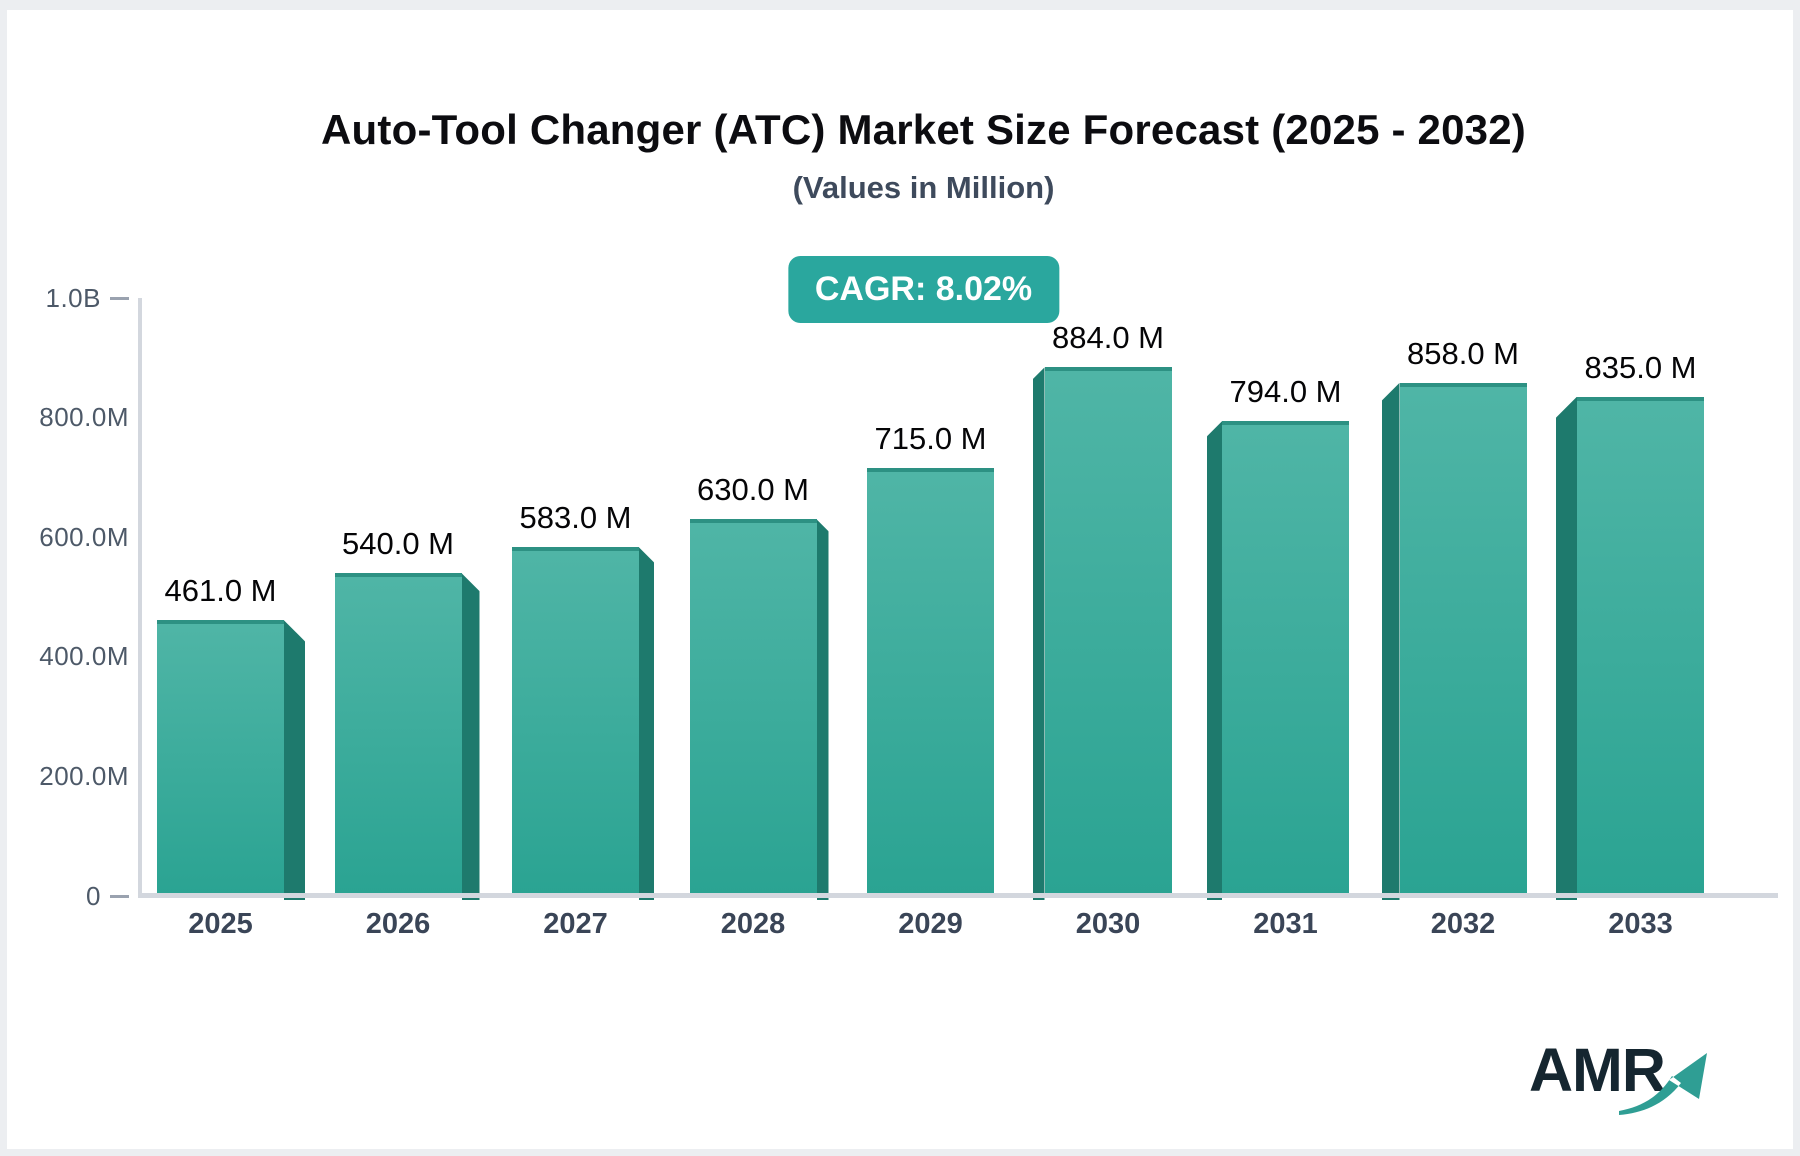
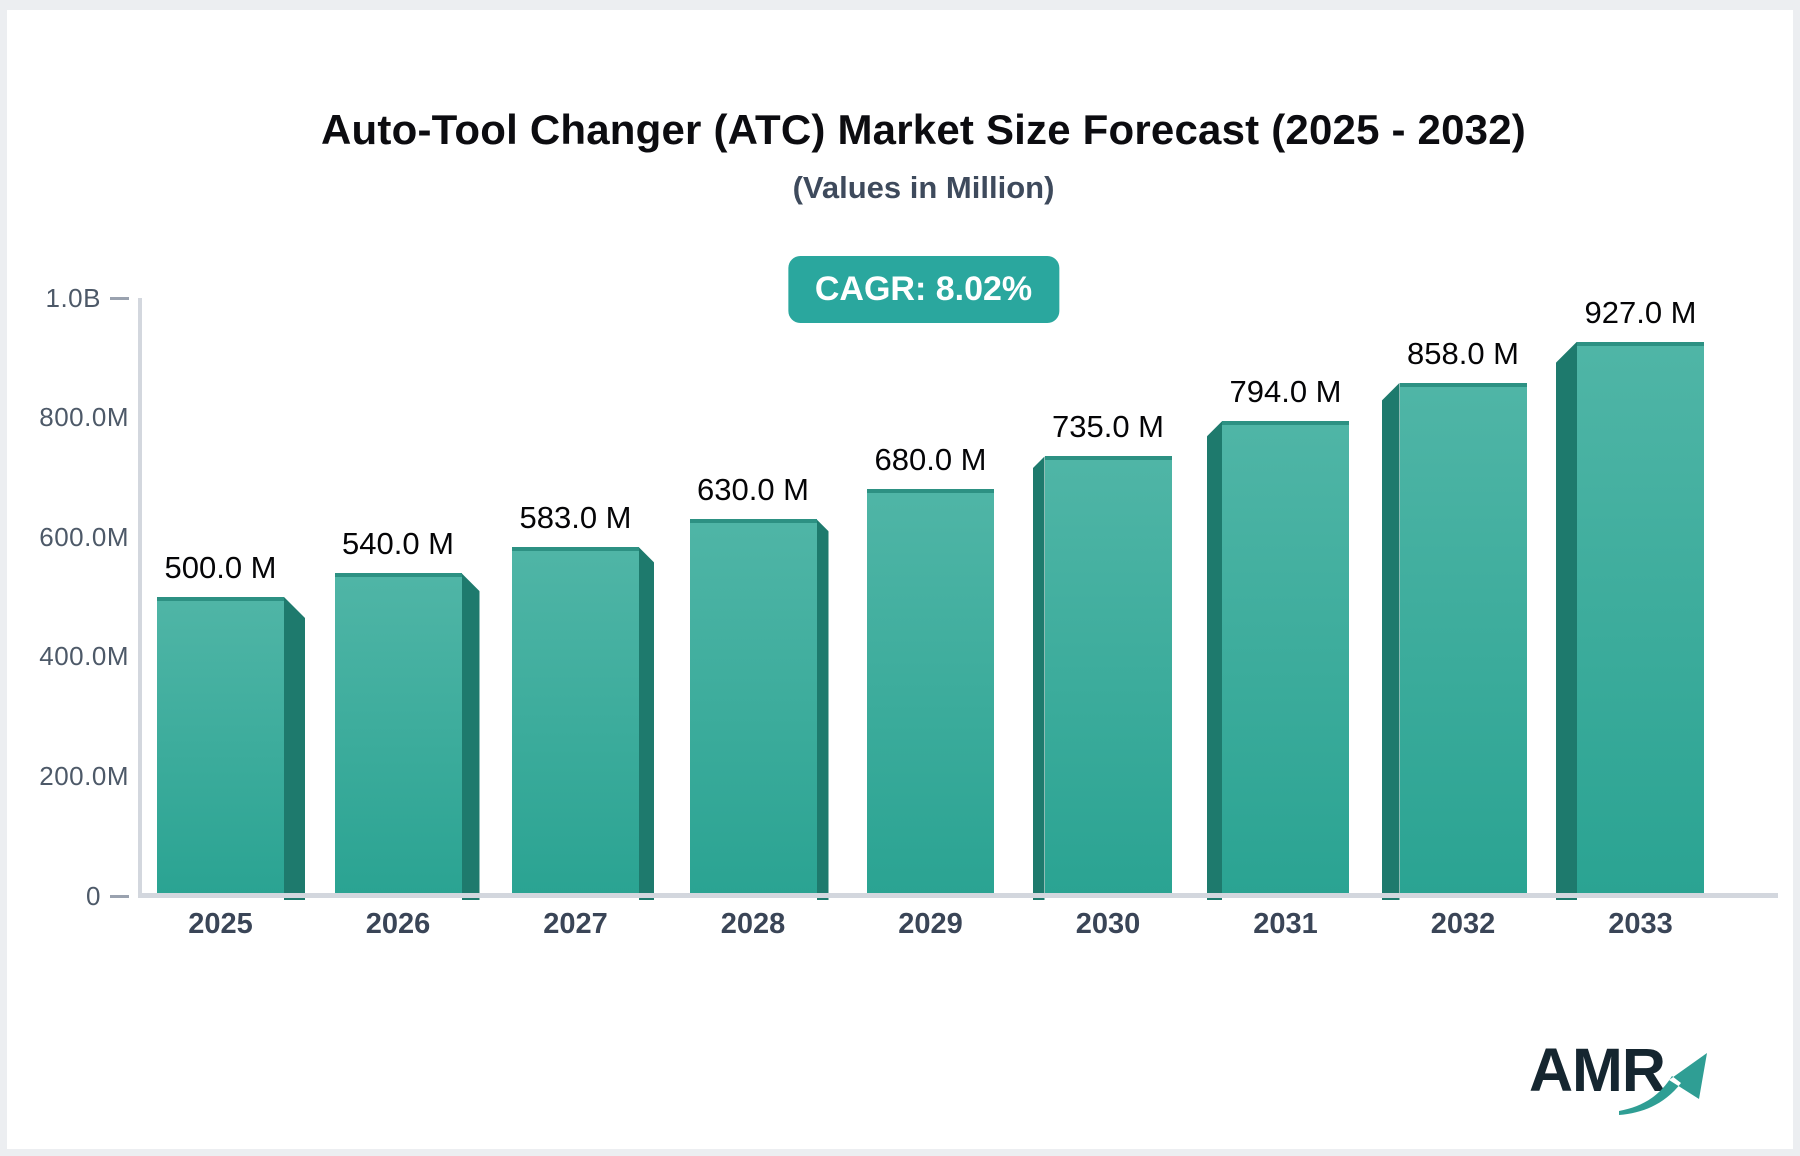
2025: 461.0 -> 500.0
2029: 715.0 -> 680.0
2030: 884.0 -> 735.0
2033: 835.0 -> 927.0
